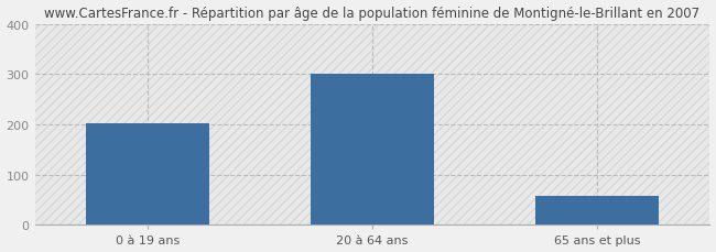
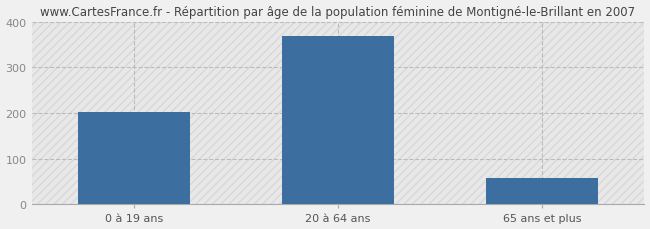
20 à 64 ans: 300 -> 368
